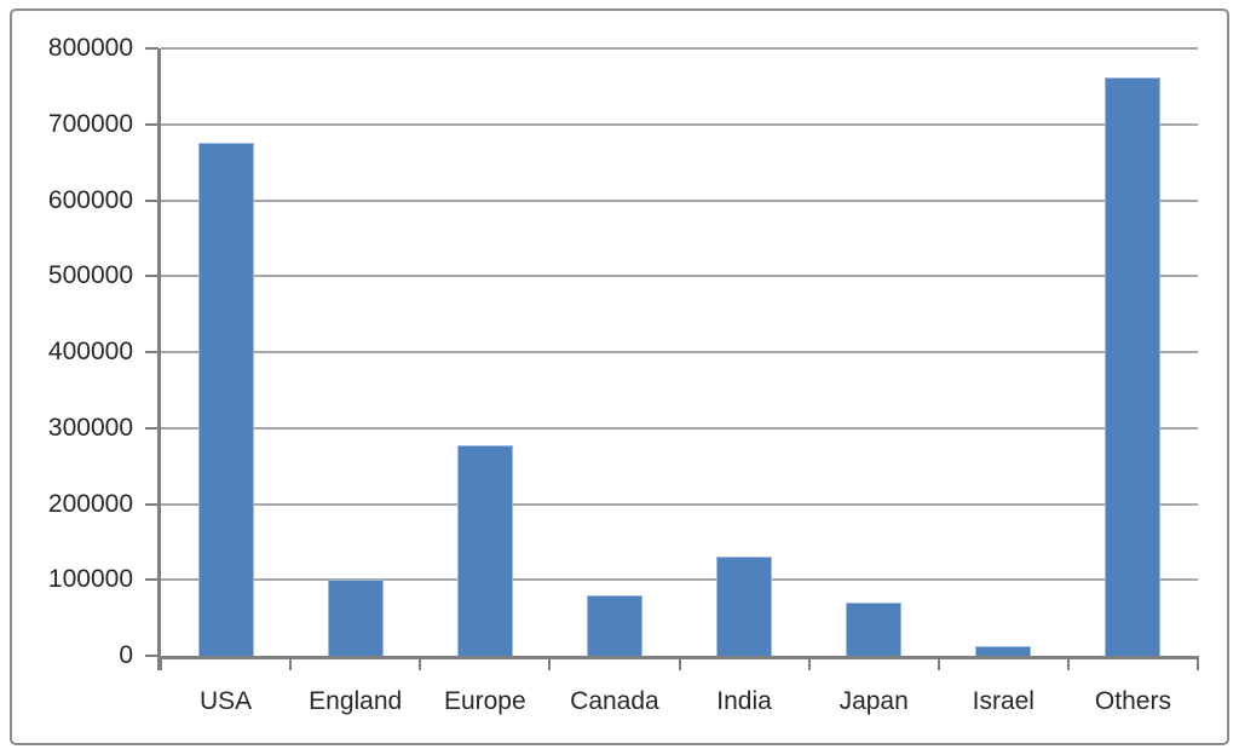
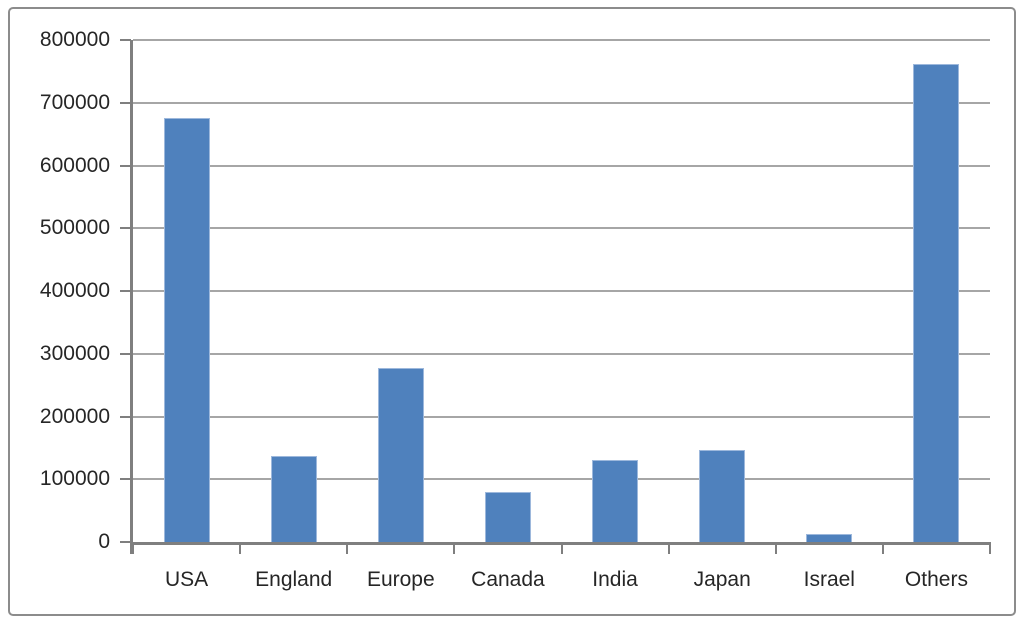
England: 100000 -> 140000
Japan: 70000 -> 150000
